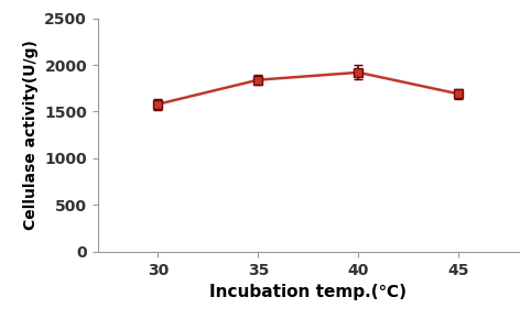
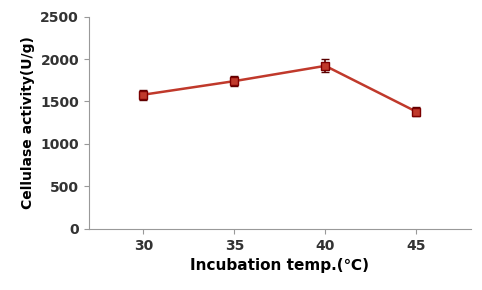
35: 1840 -> 1740
45: 1690 -> 1380
